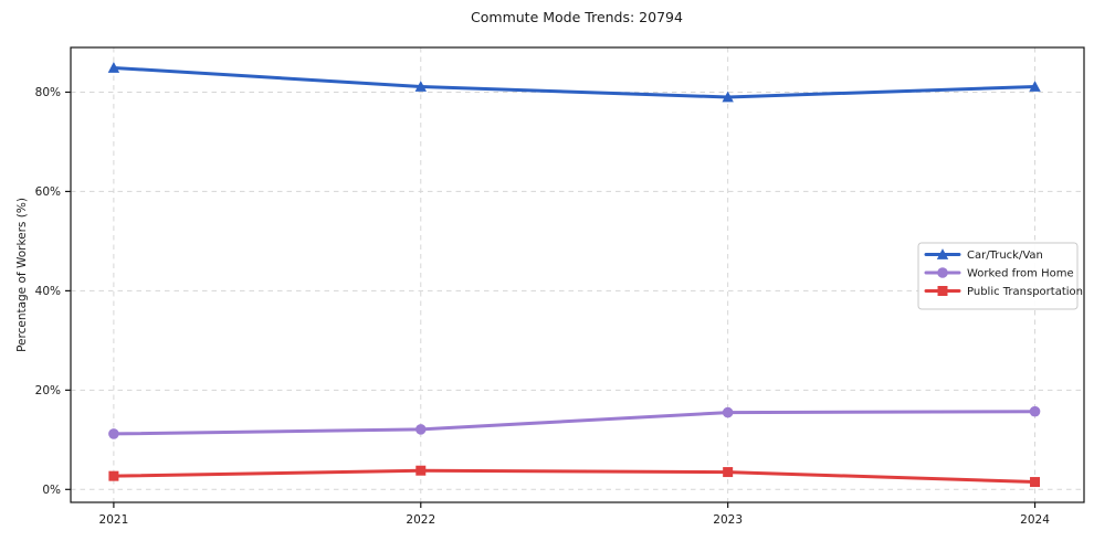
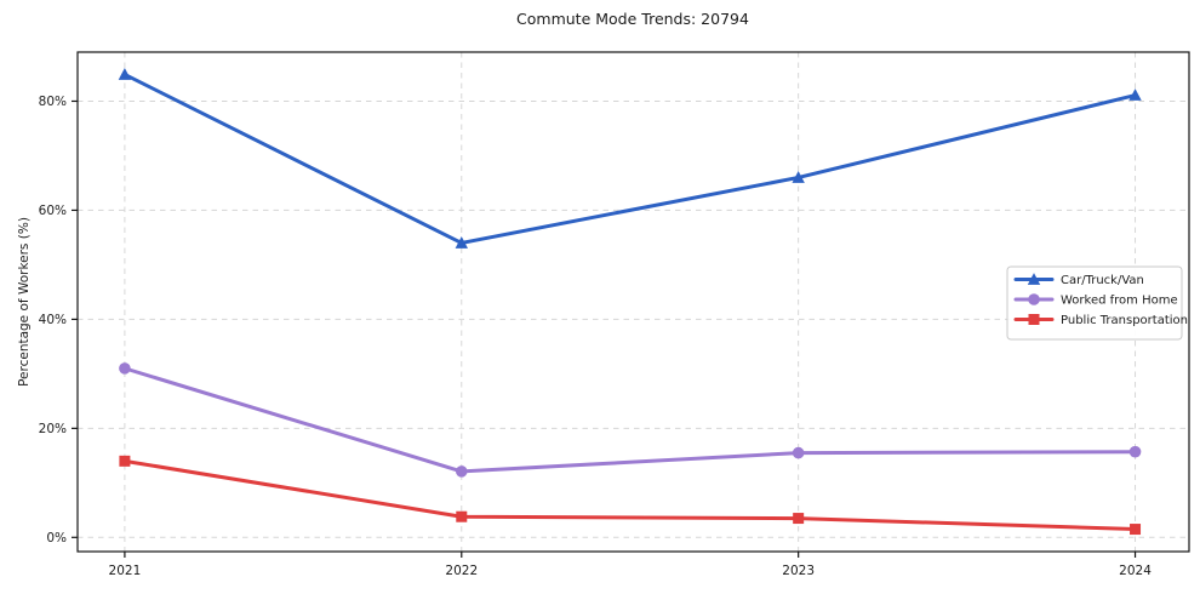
Worked from Home/2021: 11% -> 31%
Public Transportation/2021: 3% -> 14%
Car/Truck/Van/2022: 81% -> 54%
Car/Truck/Van/2023: 79% -> 66%
